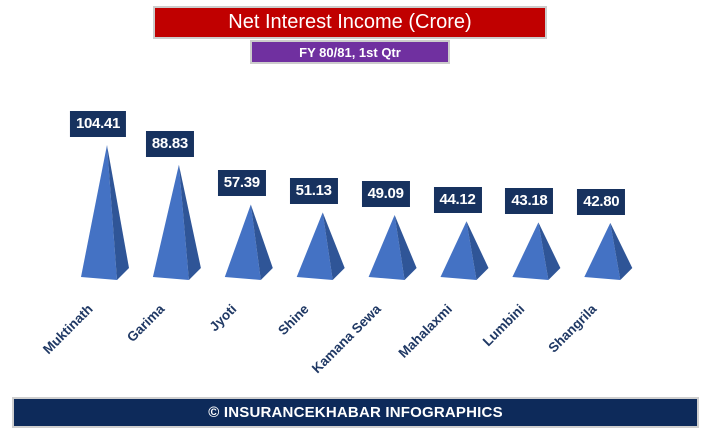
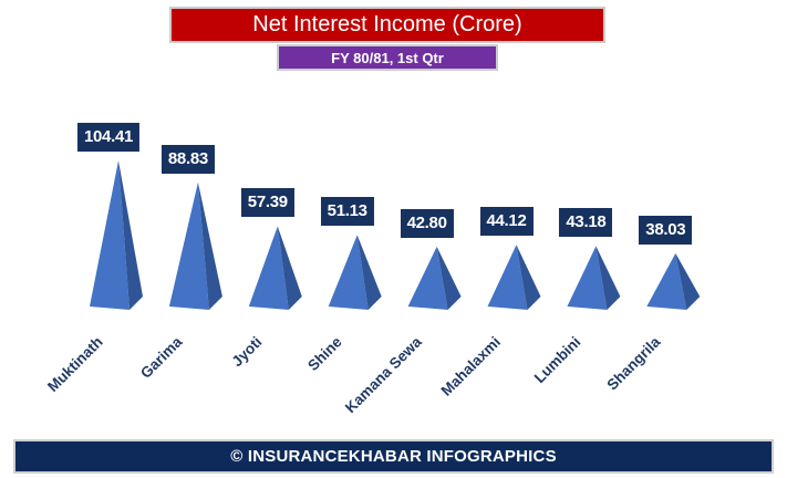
Kamana Sewa: 49.09 -> 42.80
Shangrila: 42.80 -> 38.03
